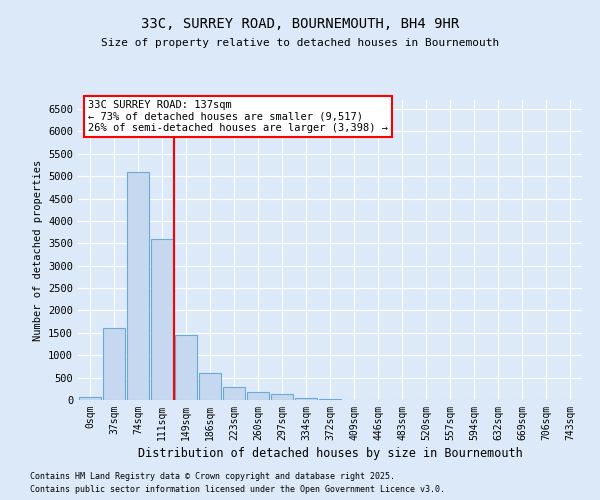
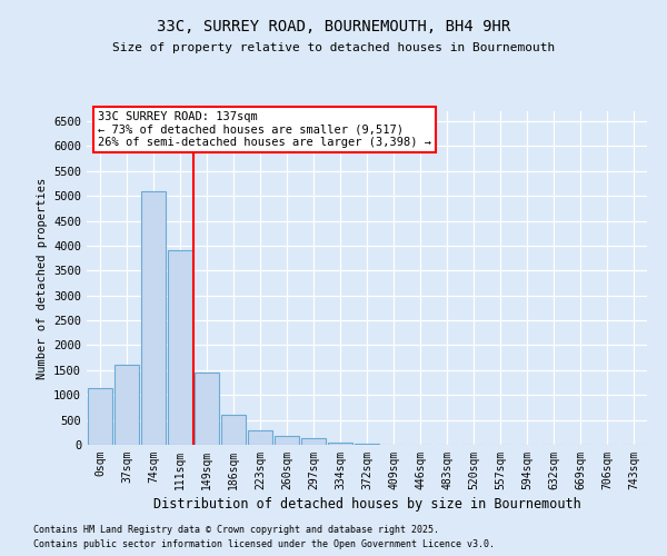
0sqm: 80 -> 1150
111sqm: 3600 -> 3900
